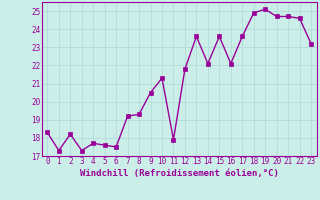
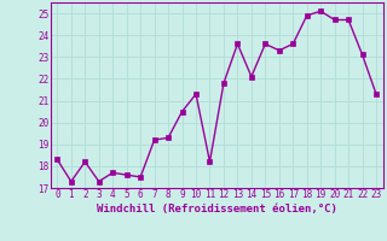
11: 17.9 -> 18.2
16: 22.1 -> 23.3
22: 24.6 -> 23.1
23: 23.2 -> 21.3
